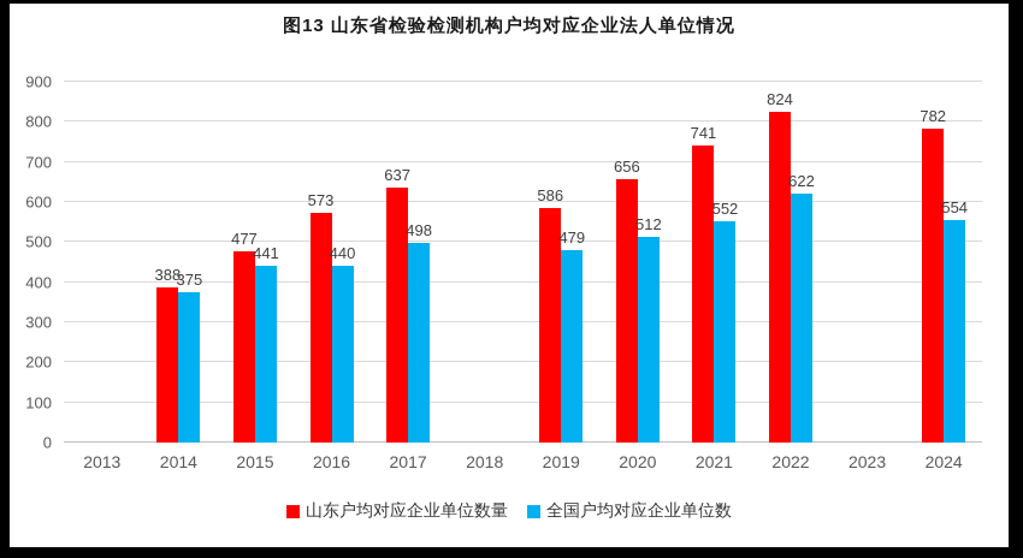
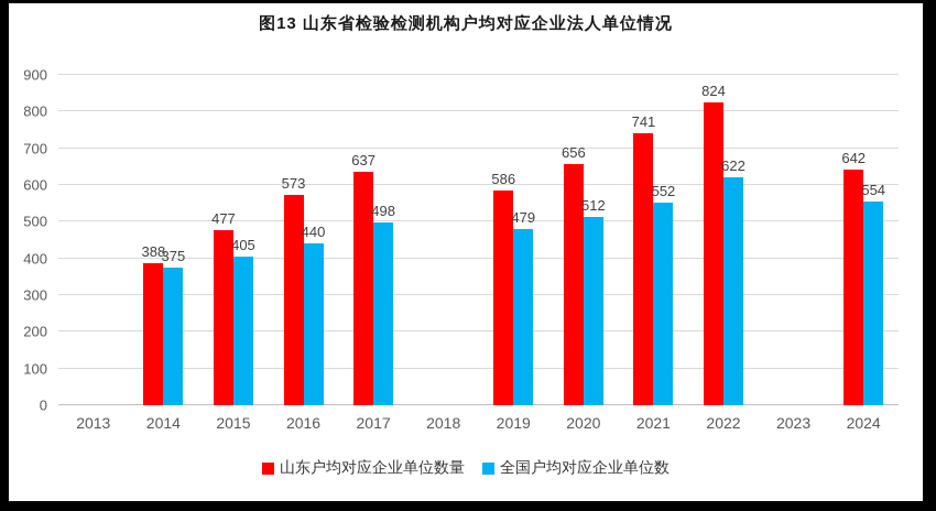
全国户均对应企业单位数/2015: 441 -> 405
山东户均对应企业单位数量/2024: 782 -> 642
